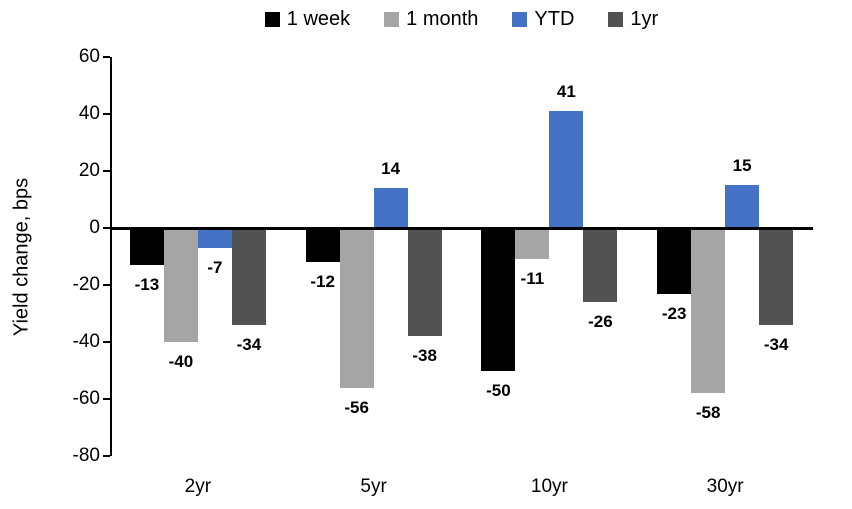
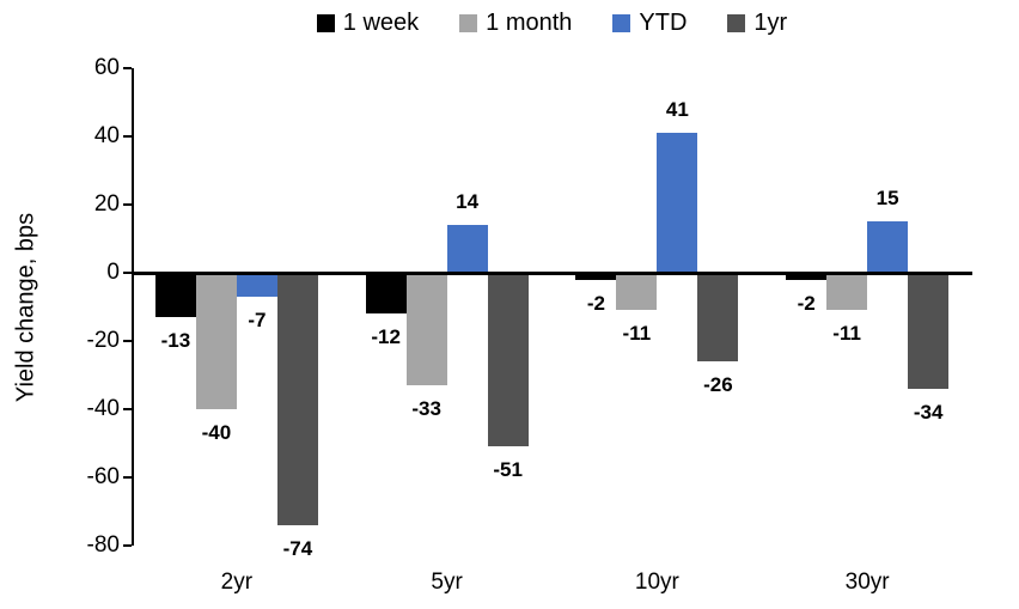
1yr/2yr: -34 -> -74
1 month/5yr: -56 -> -33
1yr/5yr: -38 -> -51
1 week/10yr: -50 -> -2
1 week/30yr: -23 -> -2
1 month/30yr: -58 -> -11
